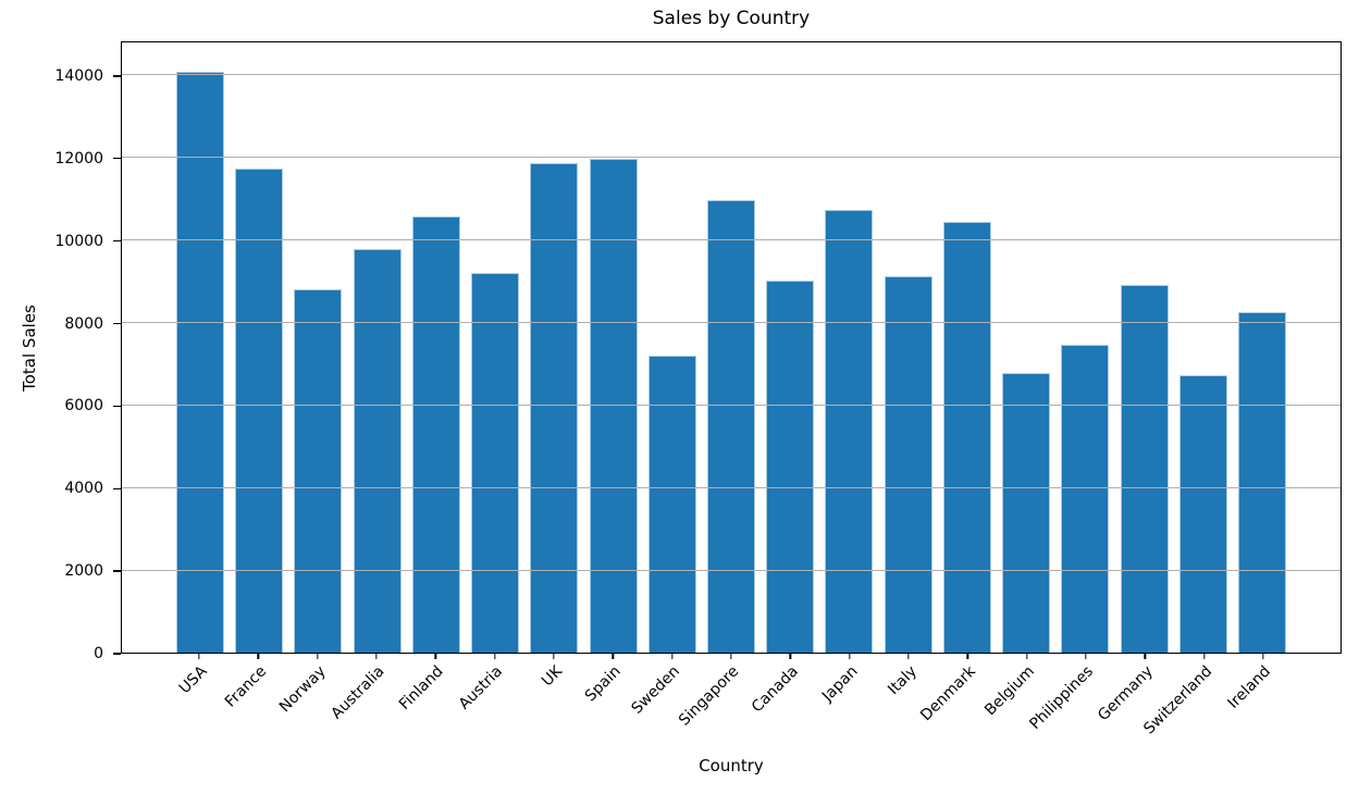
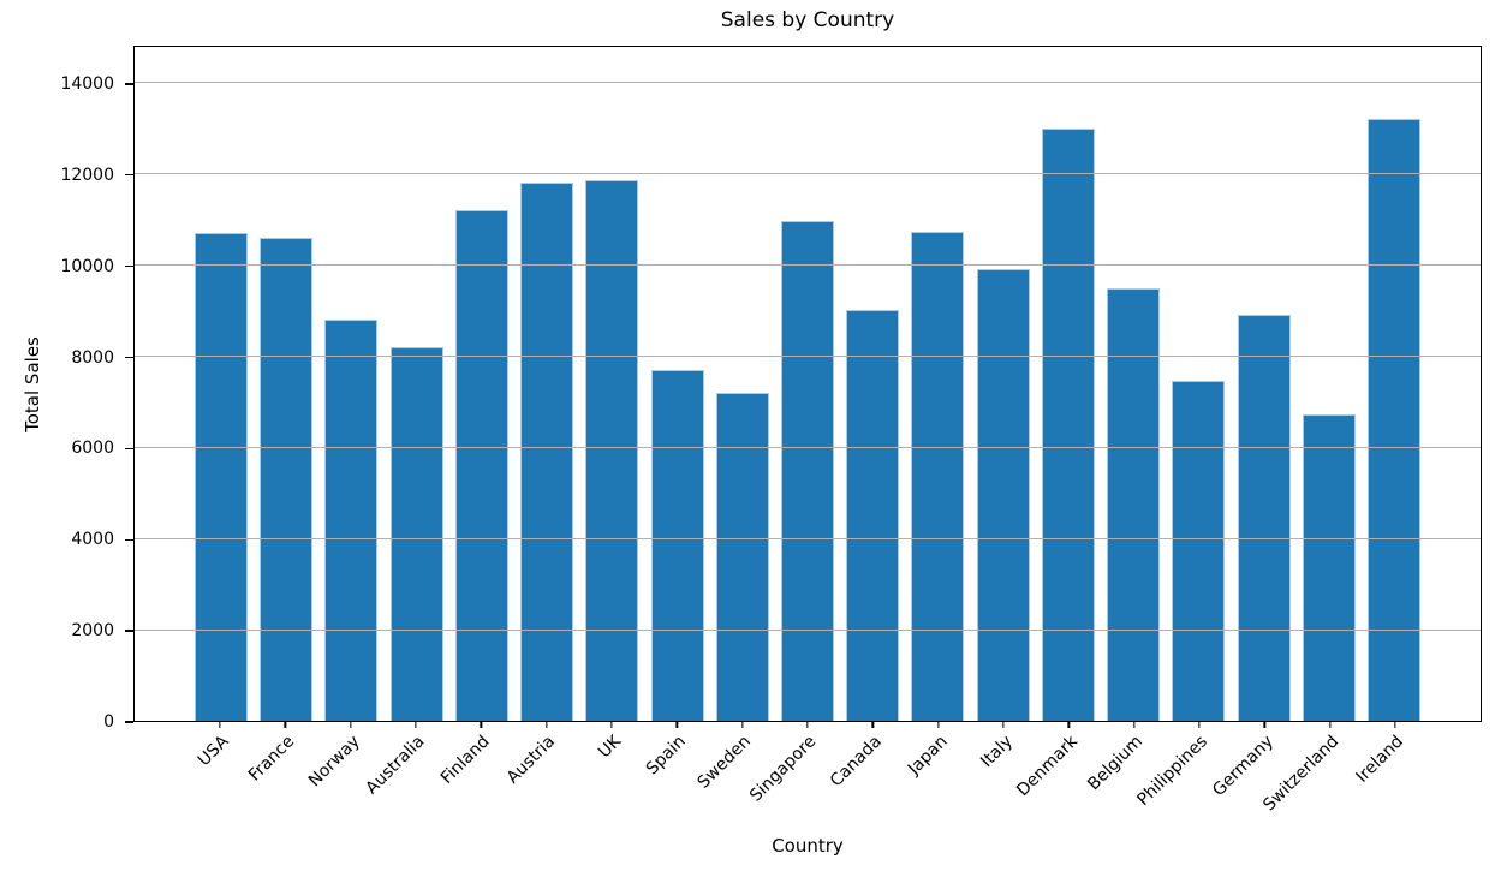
USA: 14100 -> 10700
France: 11700 -> 10600
Australia: 9800 -> 8200
Finland: 10600 -> 11200
Austria: 9200 -> 11800
Spain: 12000 -> 7700
Italy: 9100 -> 9900
Denmark: 10400 -> 13000
Belgium: 6800 -> 9500
Ireland: 8200 -> 13200
